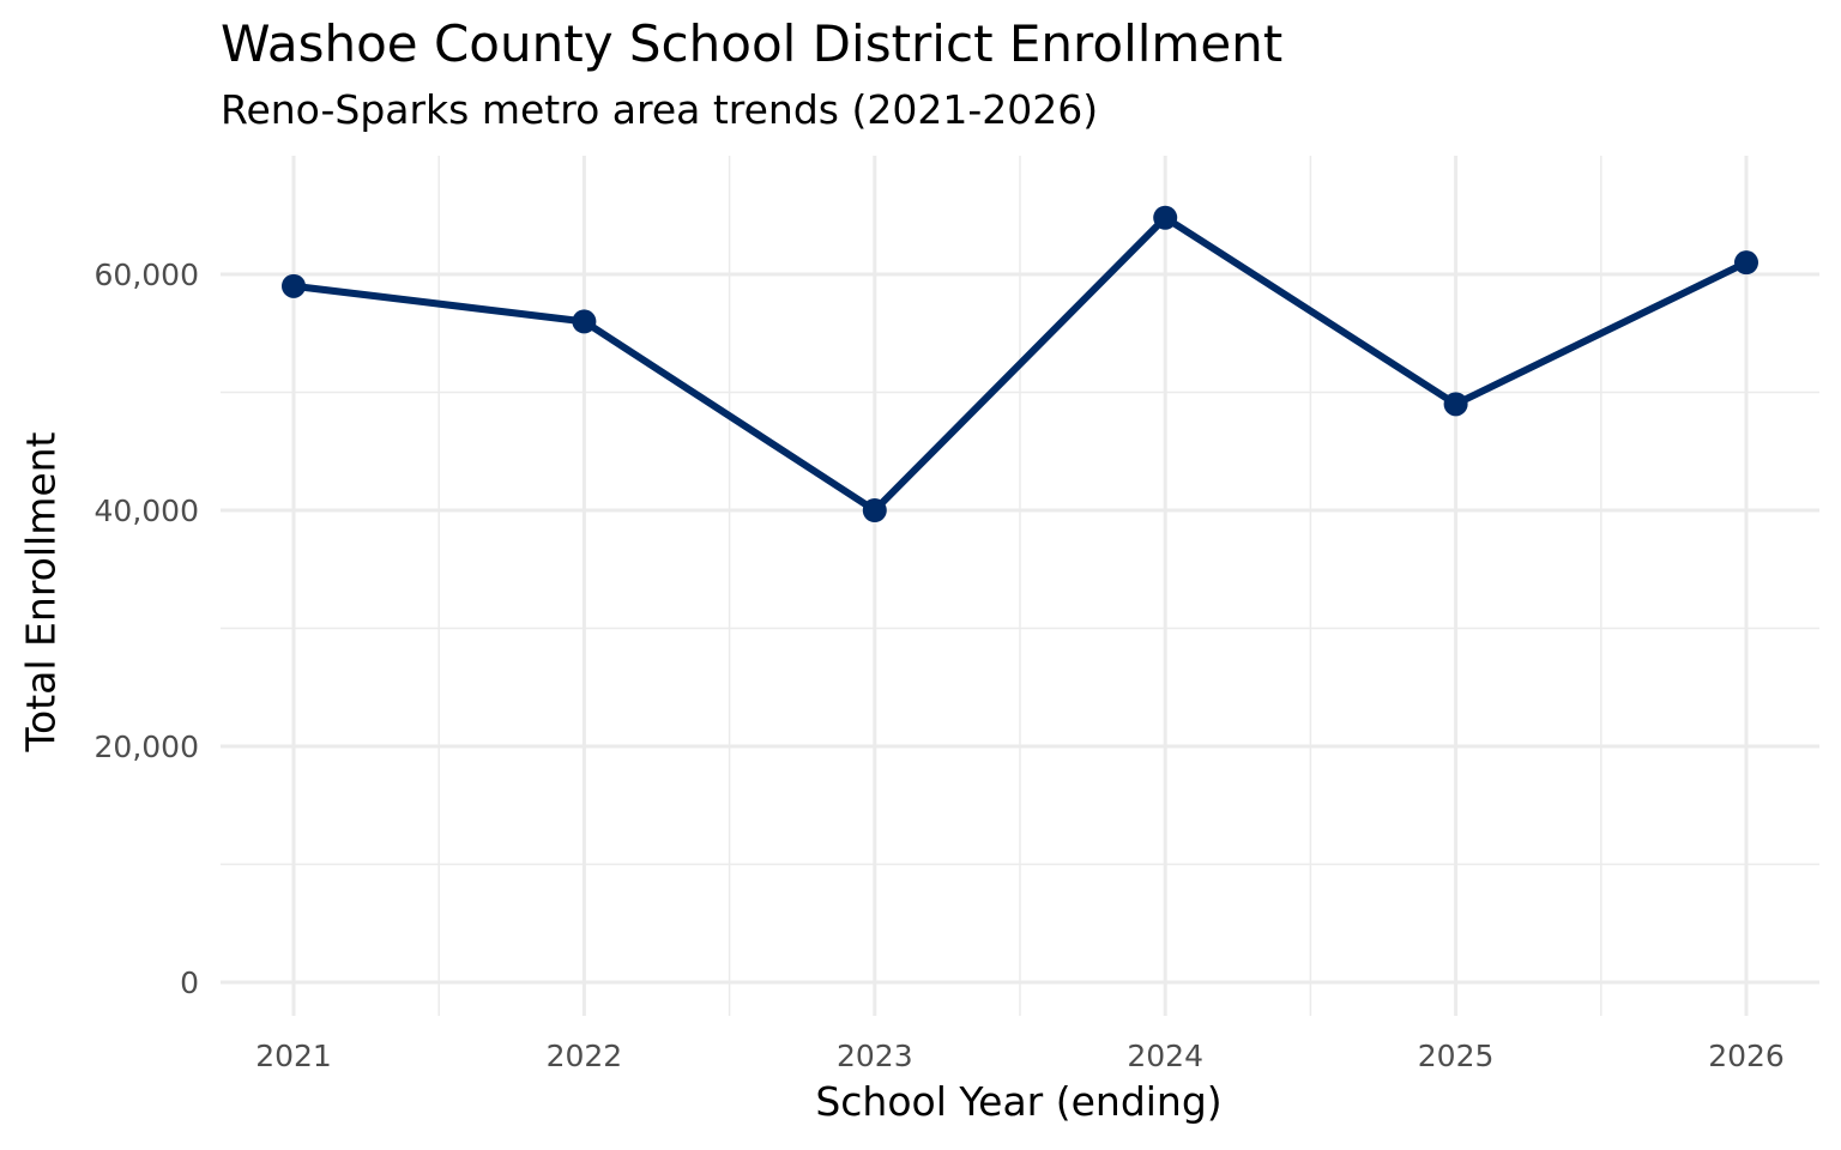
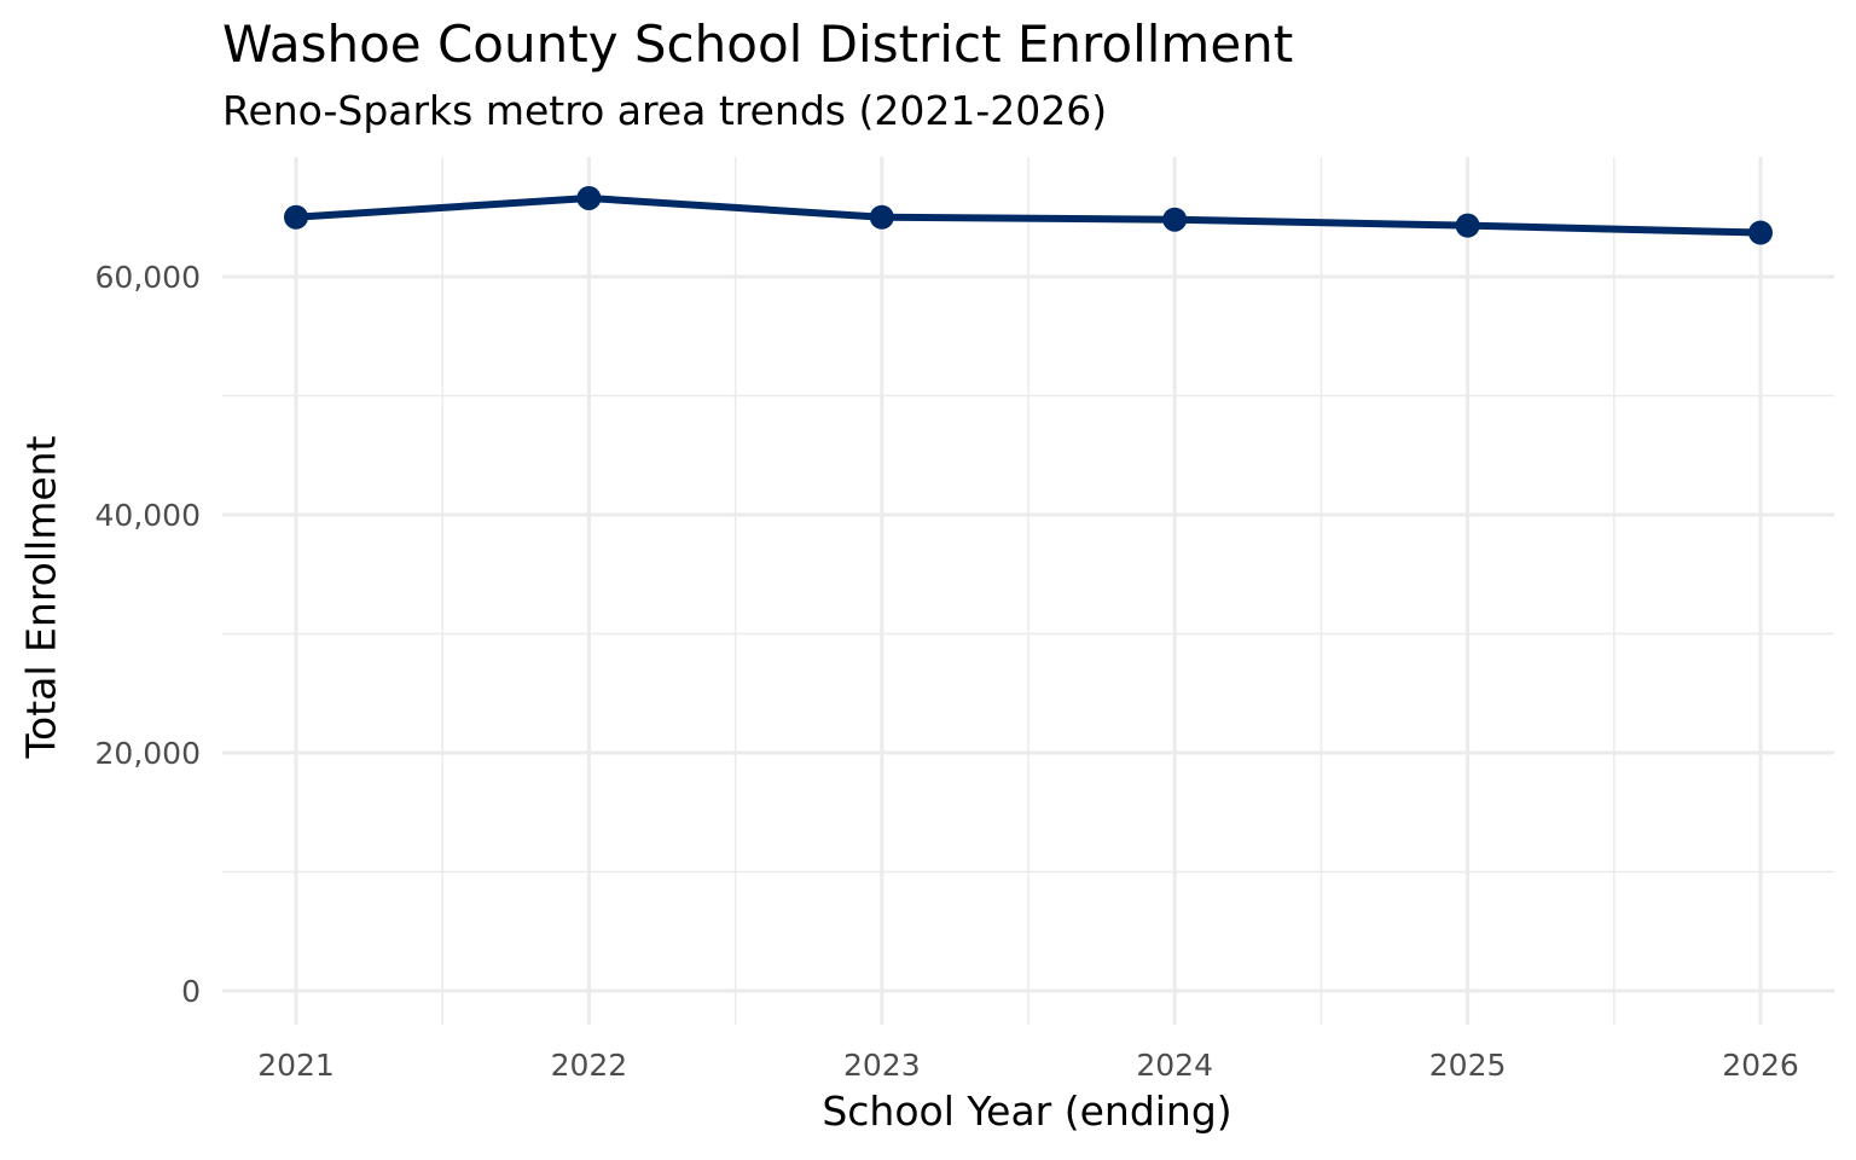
2021: 59000 -> 65000
2022: 56000 -> 67000
2023: 40000 -> 65000
2025: 49000 -> 64000
2026: 61000 -> 64000
